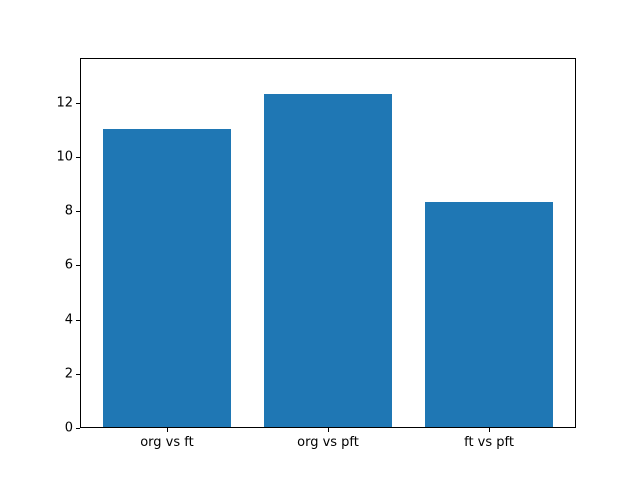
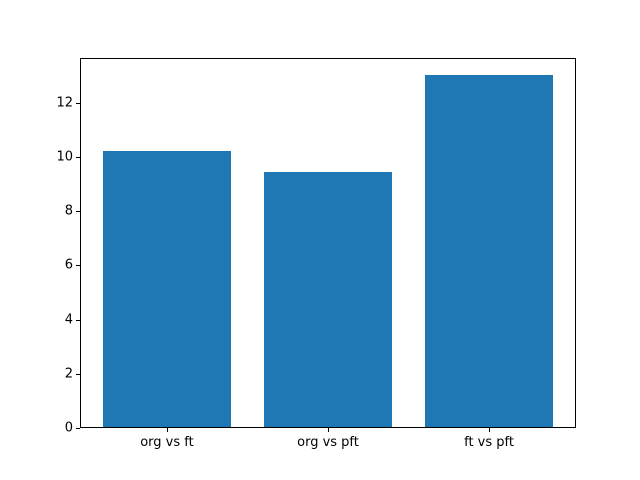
org vs ft: 11.0 -> 10.2
org vs pft: 12.3 -> 9.4
ft vs pft: 8.3 -> 13.0
